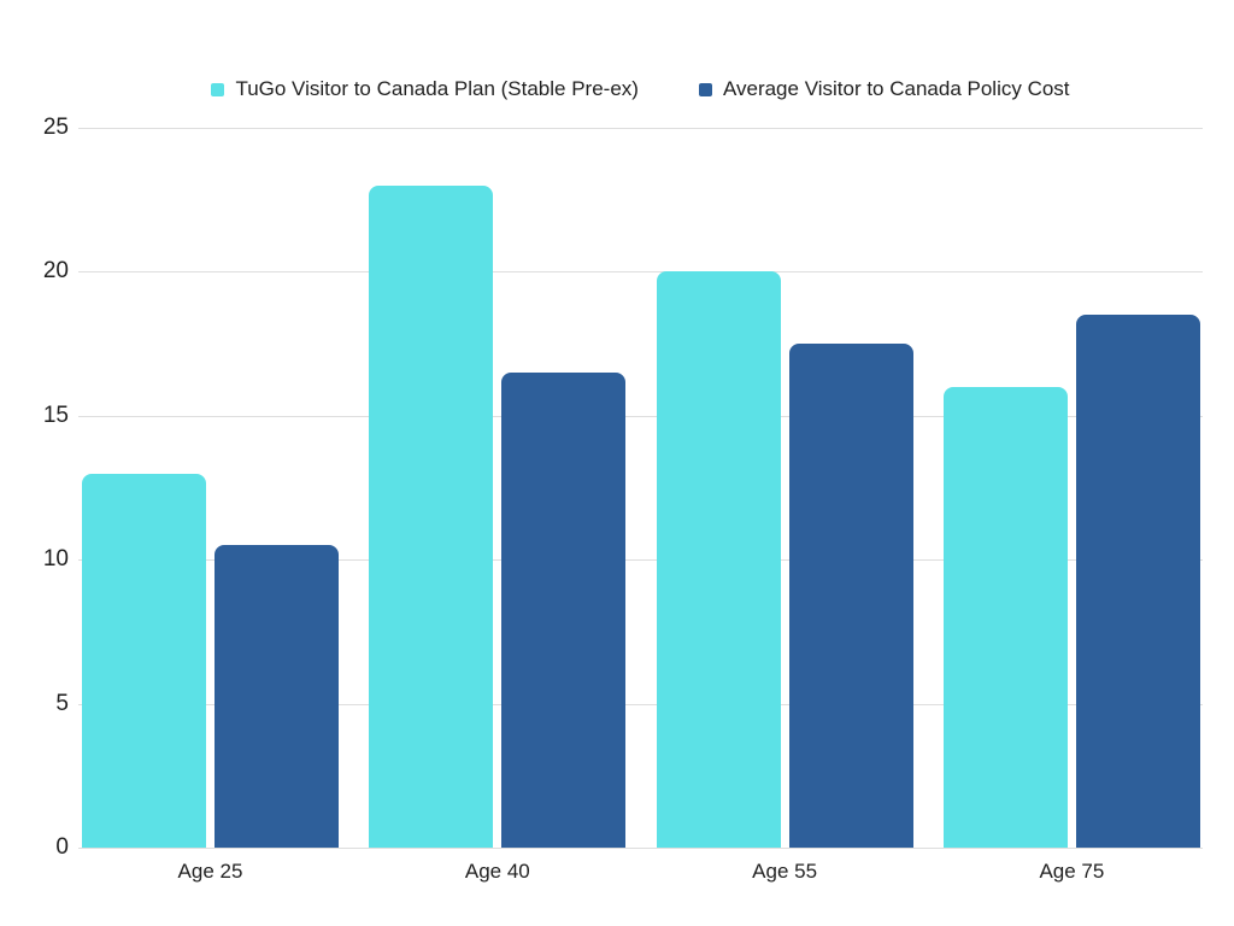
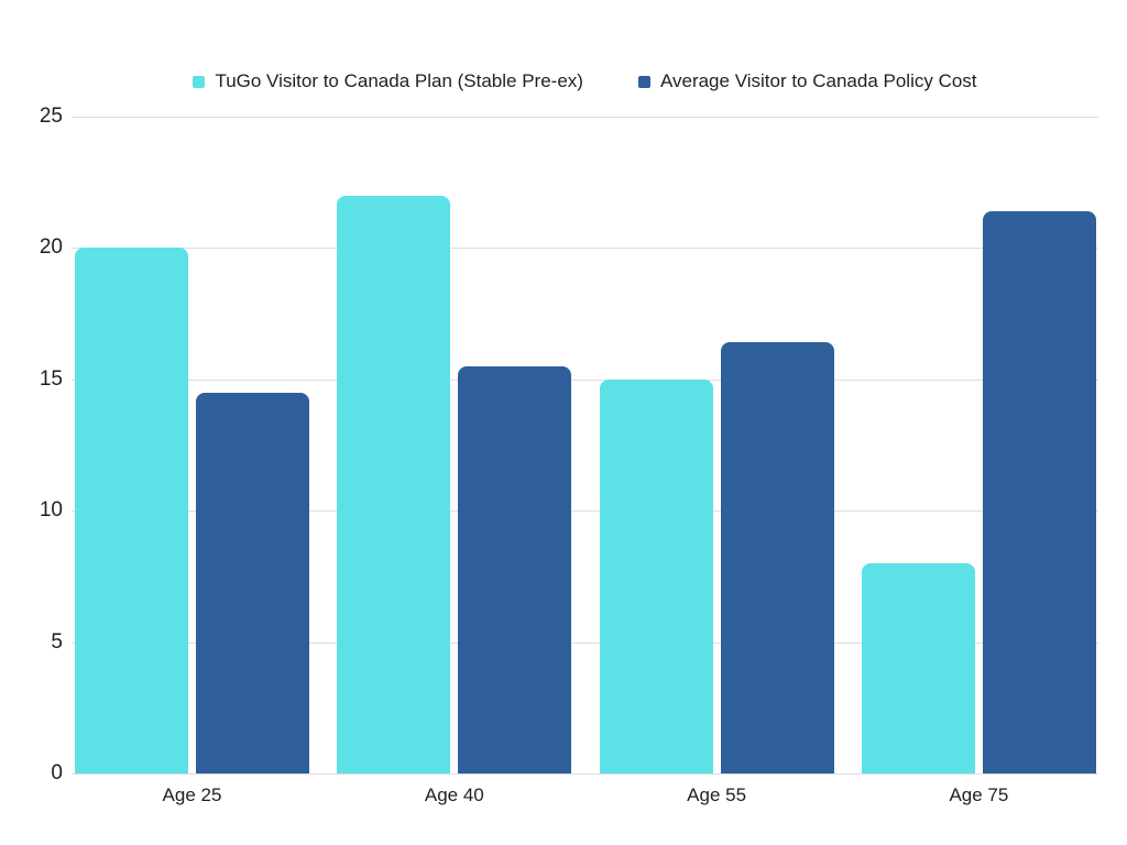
TuGo Visitor to Canada Plan (Stable Pre-ex)/Age 25: 13 -> 20
Average Visitor to Canada Policy Cost/Age 25: 10.5 -> 14.5
TuGo Visitor to Canada Plan (Stable Pre-ex)/Age 40: 23 -> 22
Average Visitor to Canada Policy Cost/Age 40: 16.5 -> 15.5
TuGo Visitor to Canada Plan (Stable Pre-ex)/Age 55: 20 -> 15
Average Visitor to Canada Policy Cost/Age 55: 17.5 -> 16.4
TuGo Visitor to Canada Plan (Stable Pre-ex)/Age 75: 16 -> 8
Average Visitor to Canada Policy Cost/Age 75: 18.5 -> 21.4
